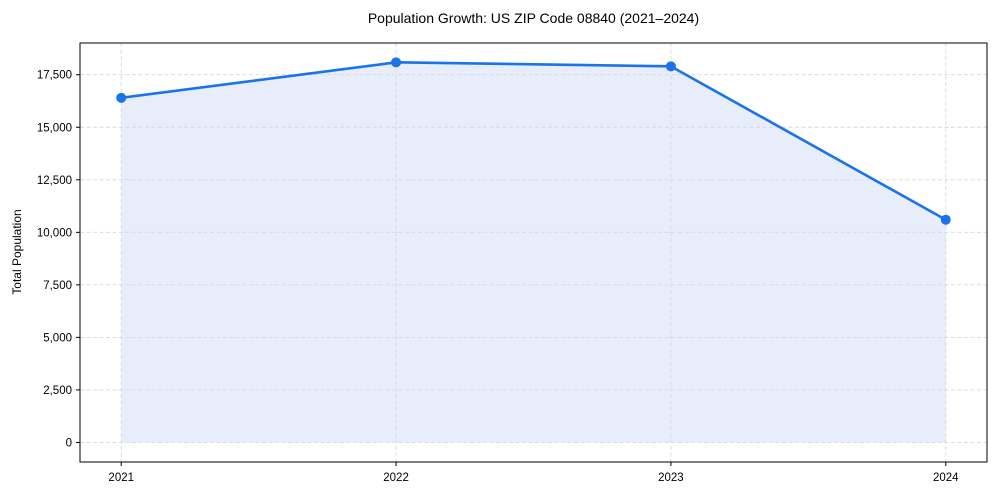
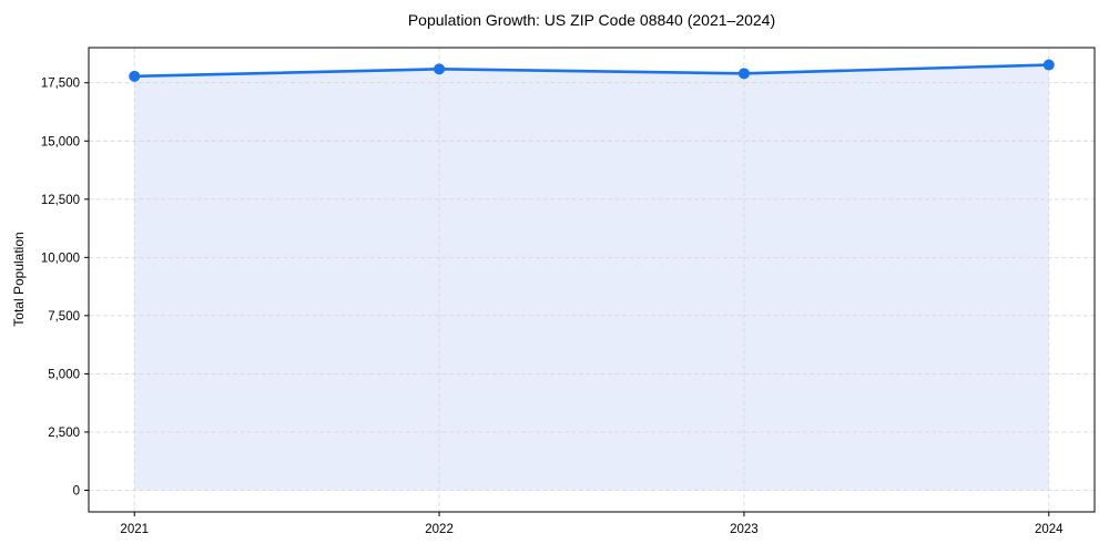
2021: 16400 -> 17800
2024: 10600 -> 18300
